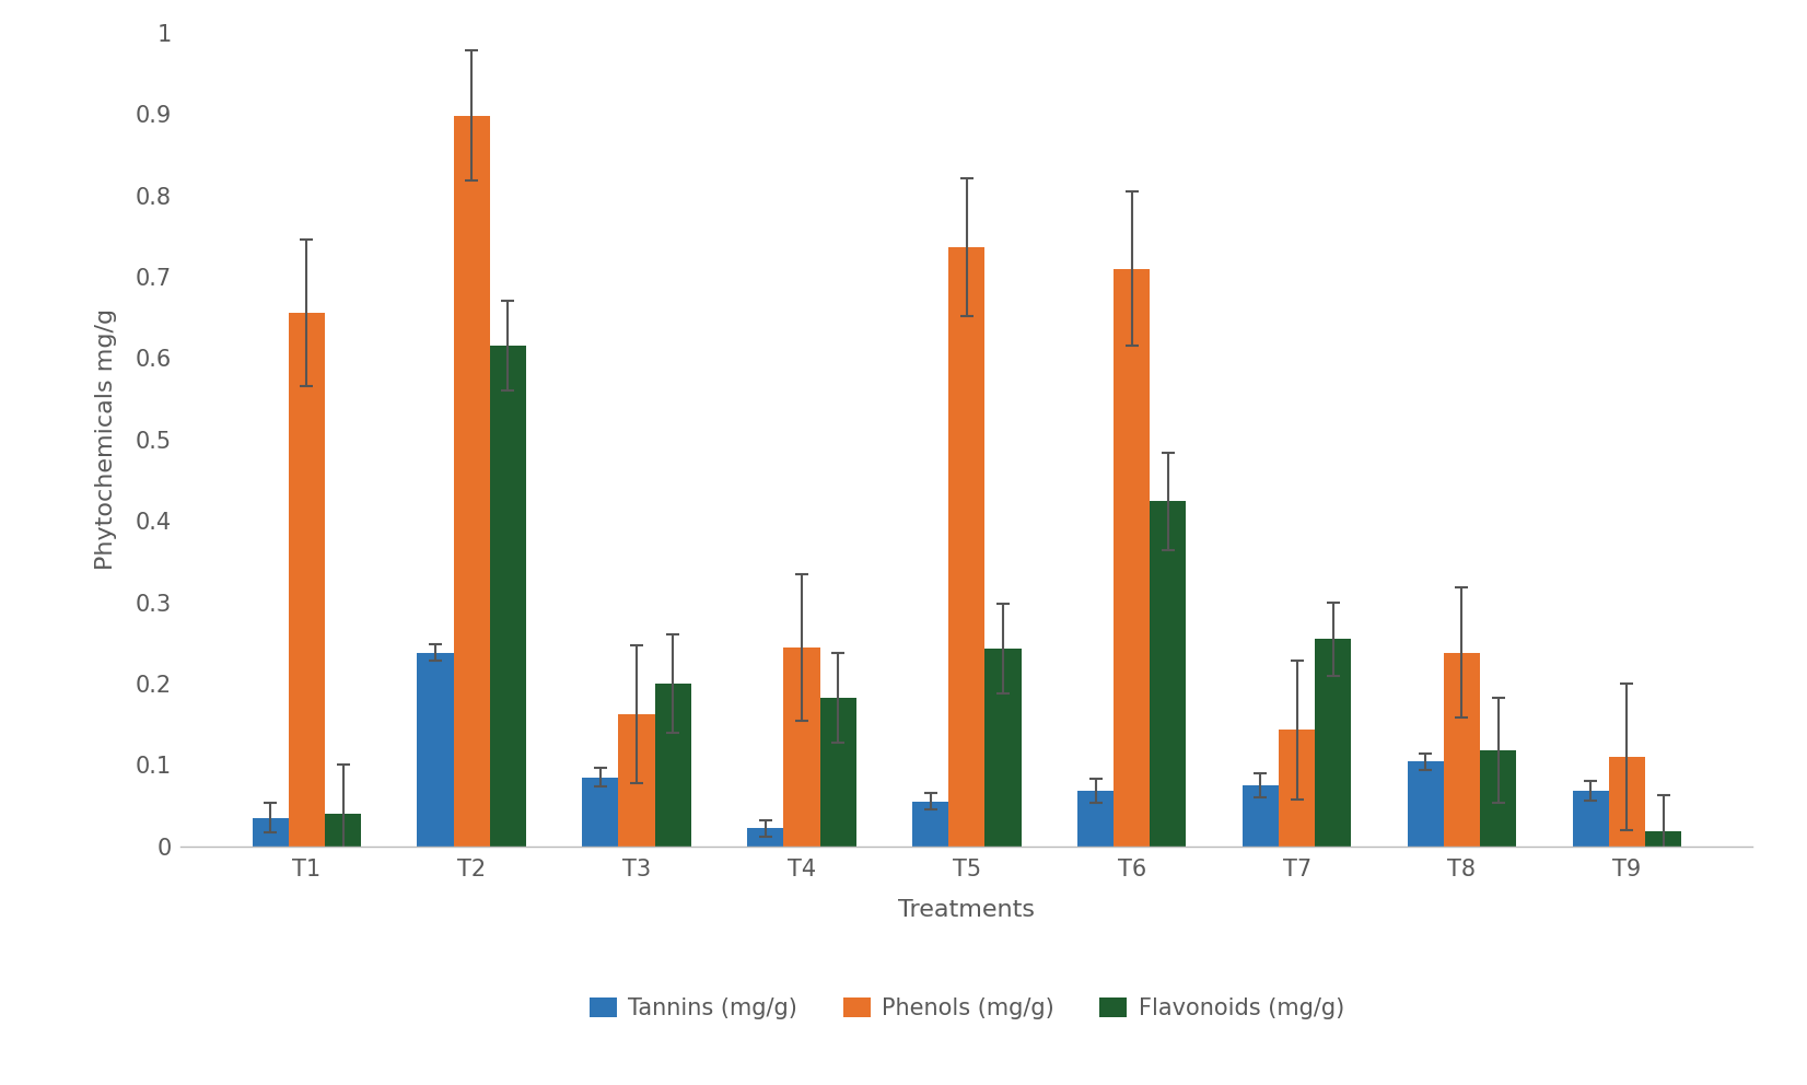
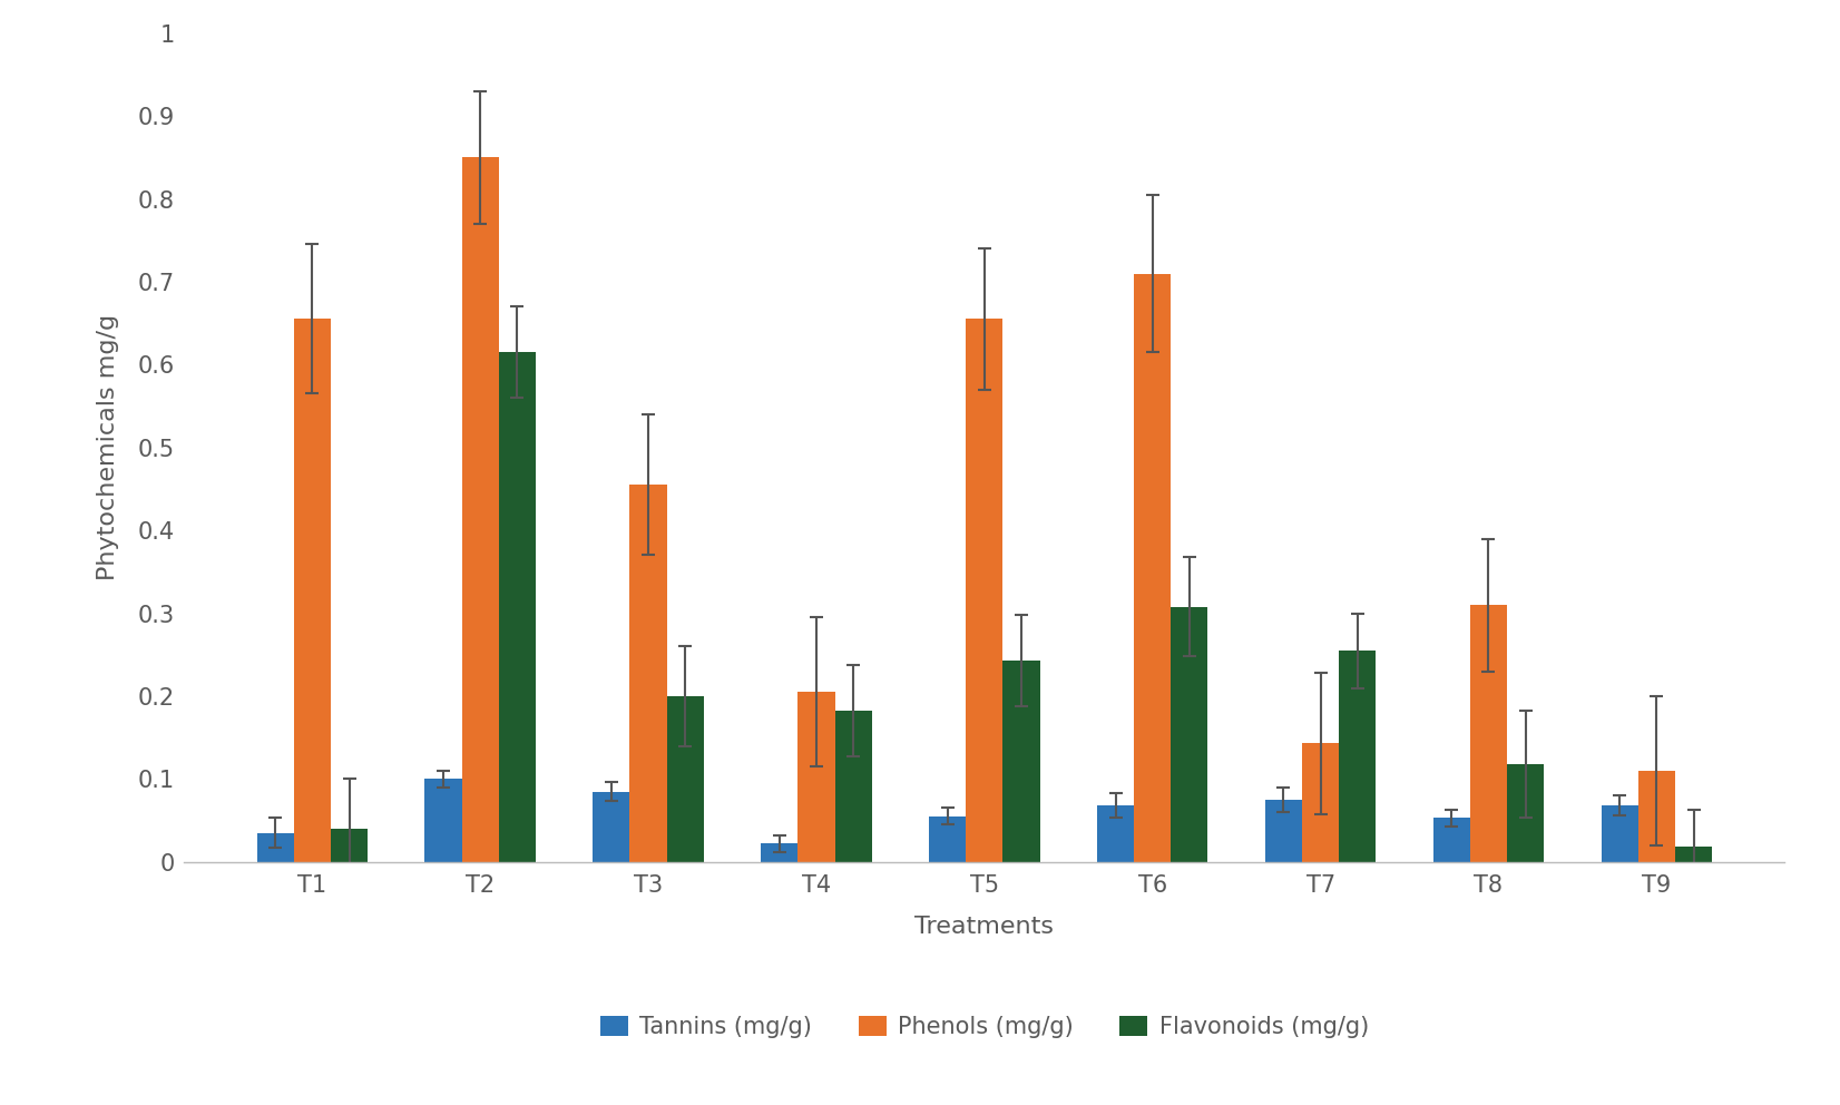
Tannins (mg/g)/T2: 0.238 -> 0.100
Phenols (mg/g)/T2: 0.898 -> 0.850
Phenols (mg/g)/T3: 0.162 -> 0.455
Phenols (mg/g)/T4: 0.244 -> 0.205
Phenols (mg/g)/T5: 0.736 -> 0.655
Flavonoids (mg/g)/T6: 0.424 -> 0.308
Tannins (mg/g)/T8: 0.104 -> 0.053
Phenols (mg/g)/T8: 0.238 -> 0.310
